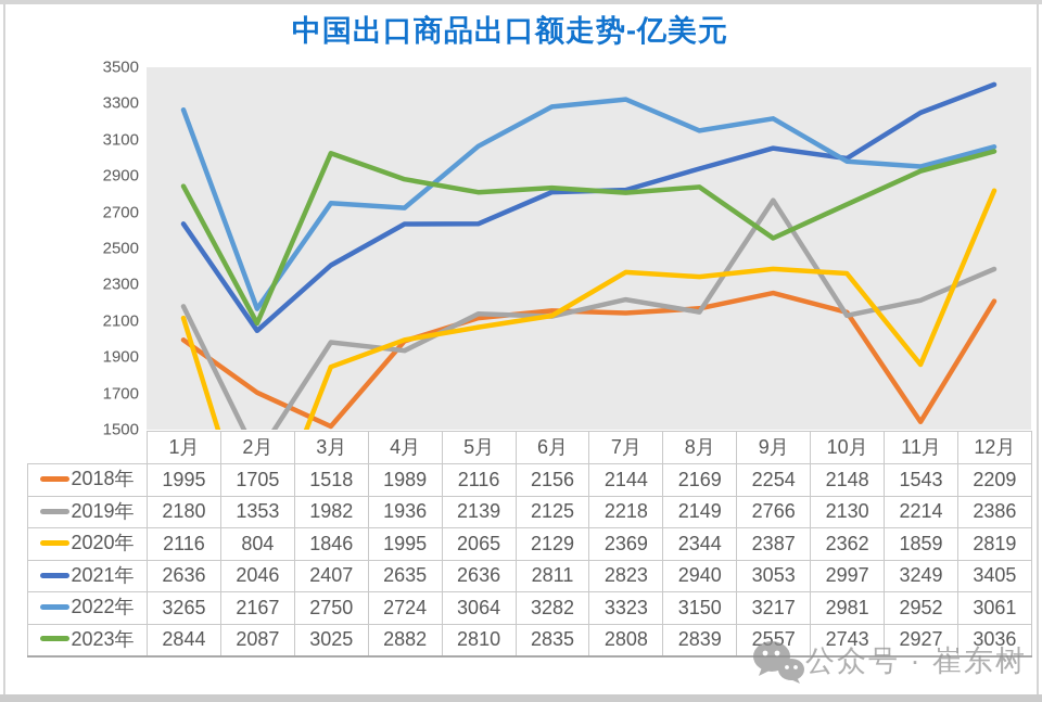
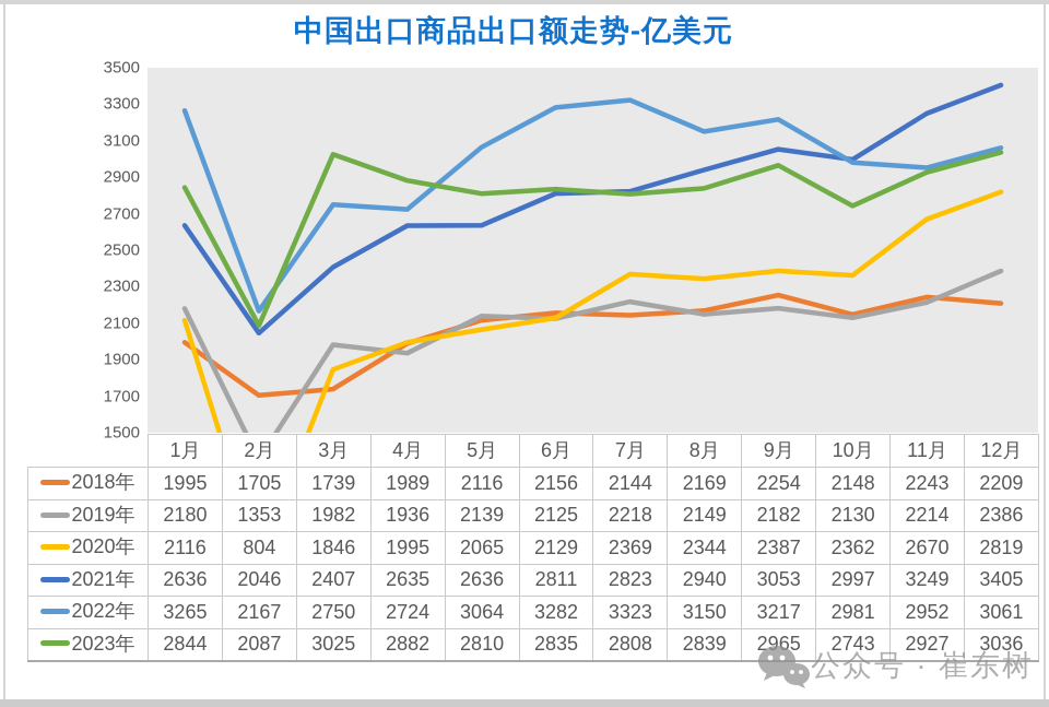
2018年/3月: 1518 -> 1739
2019年/9月: 2766 -> 2182
2023年/9月: 2557 -> 2965
2018年/11月: 1543 -> 2243
2020年/11月: 1859 -> 2670
